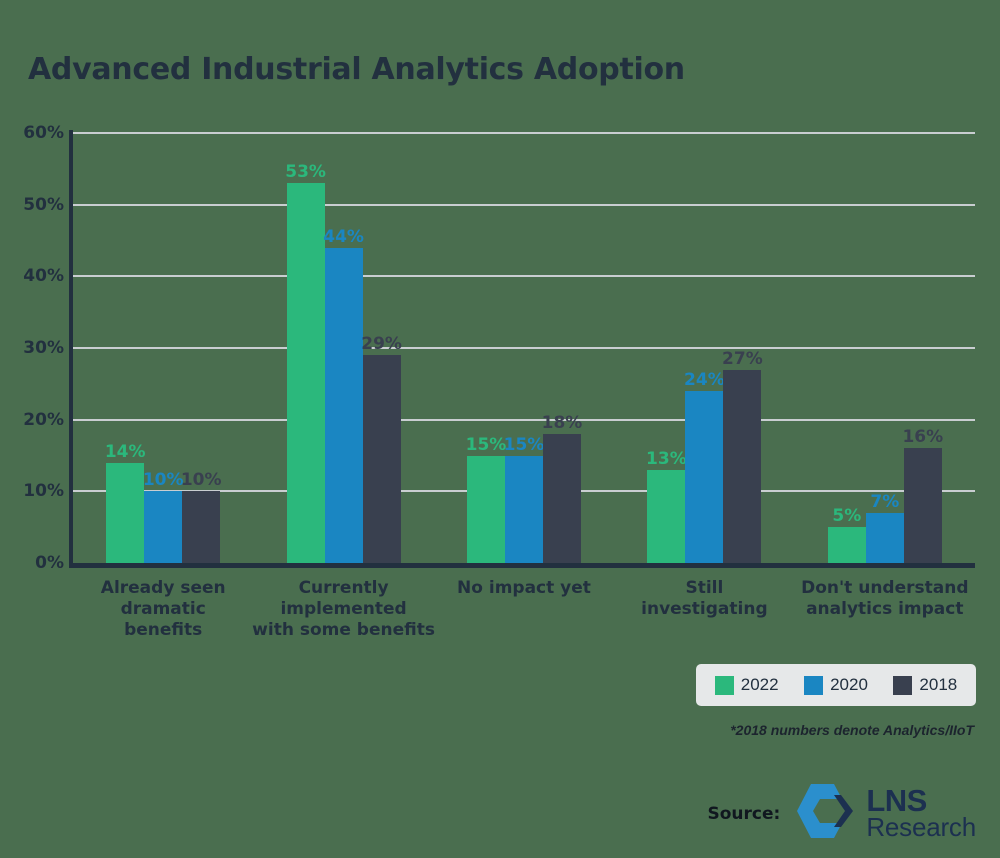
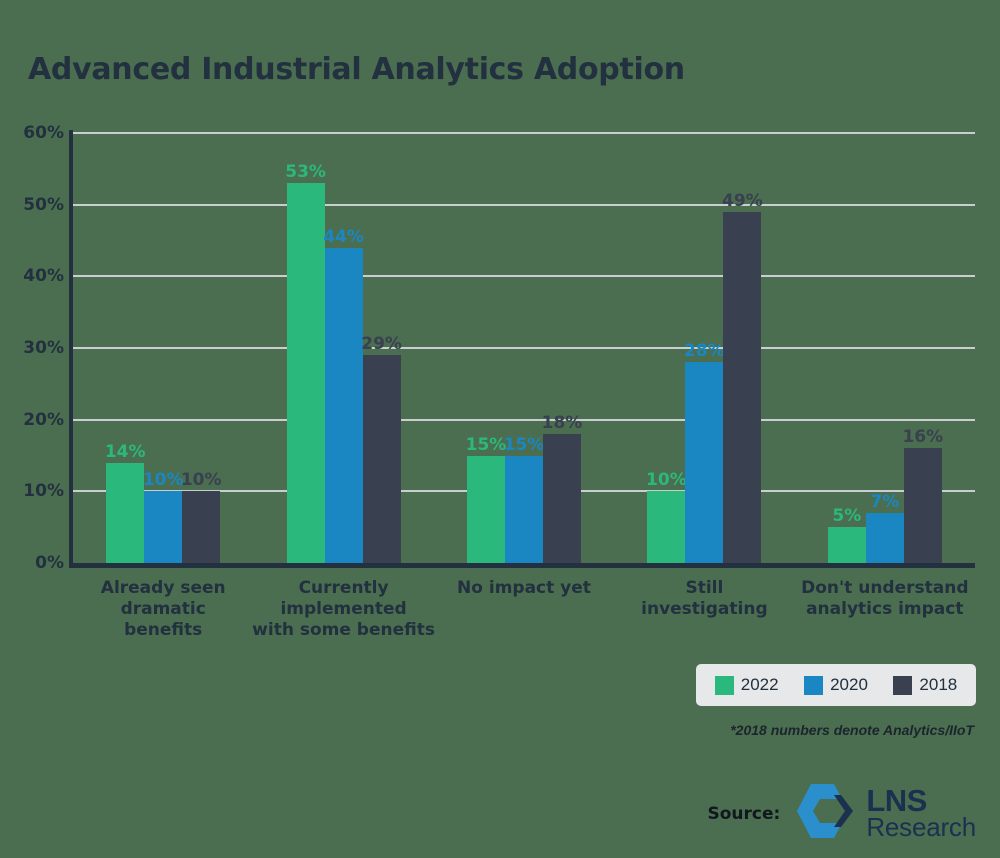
2022/Still investigating: 13% -> 10%
2020/Still investigating: 24% -> 28%
2018/Still investigating: 27% -> 49%
